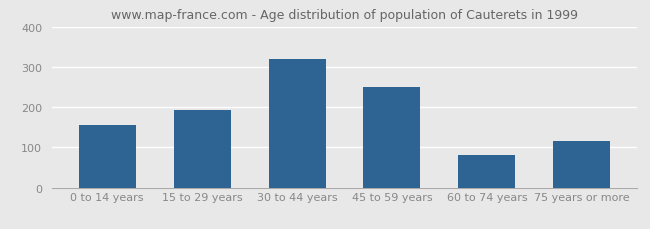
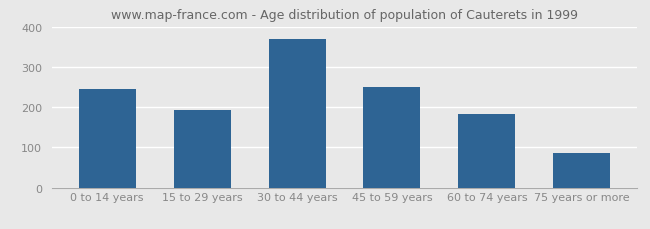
0 to 14 years: 155 -> 245
30 to 44 years: 320 -> 368
60 to 74 years: 80 -> 182
75 years or more: 115 -> 85
